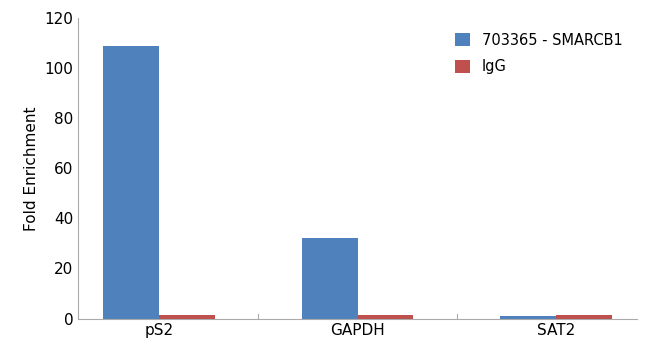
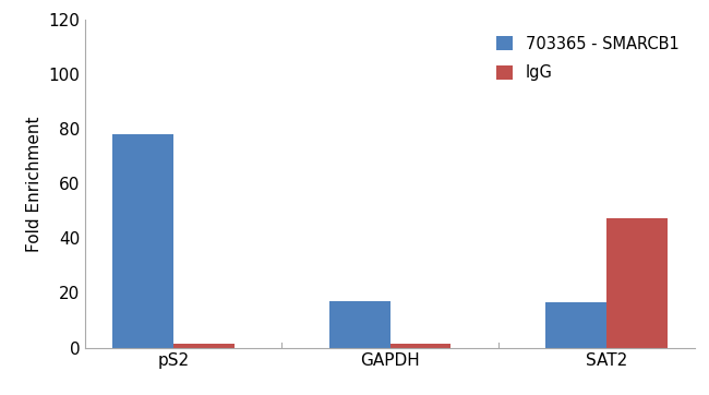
703365 - SMARCB1/pS2: 109.0 -> 78.0
703365 - SMARCB1/GAPDH: 32.0 -> 17.0
703365 - SMARCB1/SAT2: 1.2 -> 16.5
IgG/SAT2: 1.5 -> 47.5
